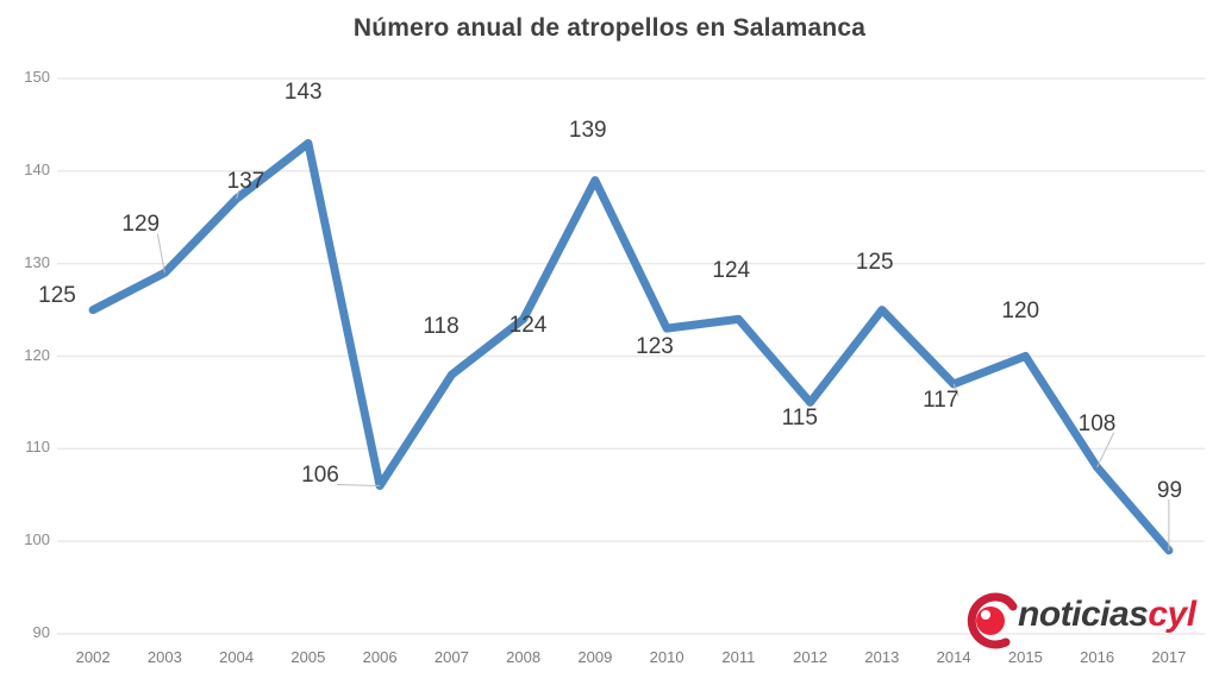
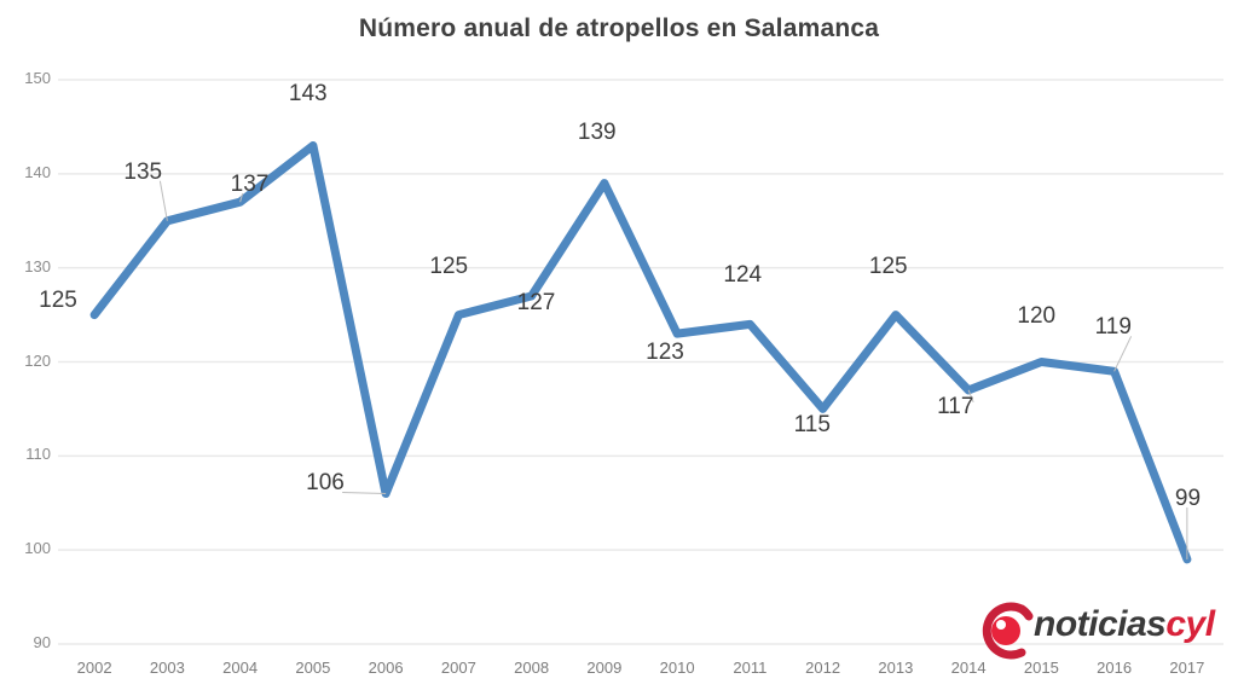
2003: 129 -> 135
2007: 118 -> 125
2008: 124 -> 127
2016: 108 -> 119
